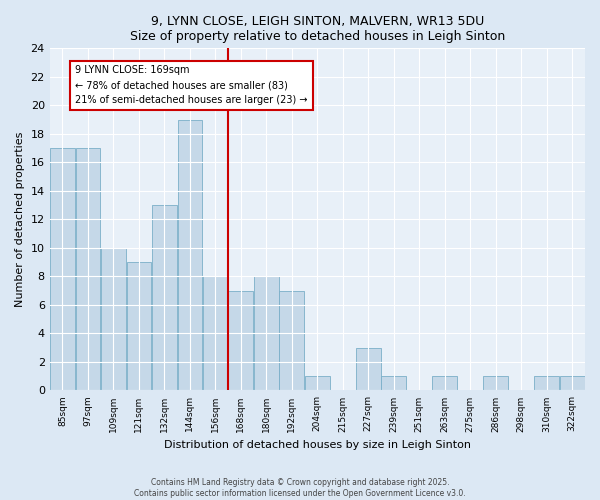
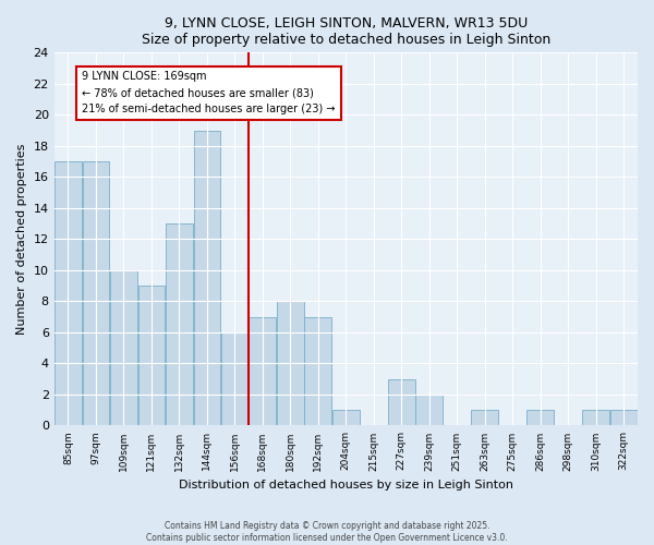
156sqm: 8 -> 6
239sqm: 1 -> 2
